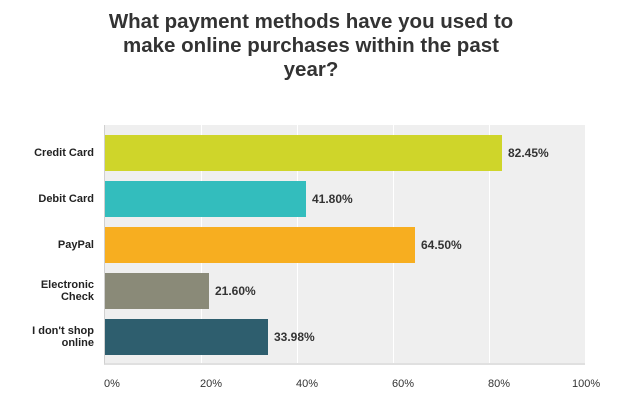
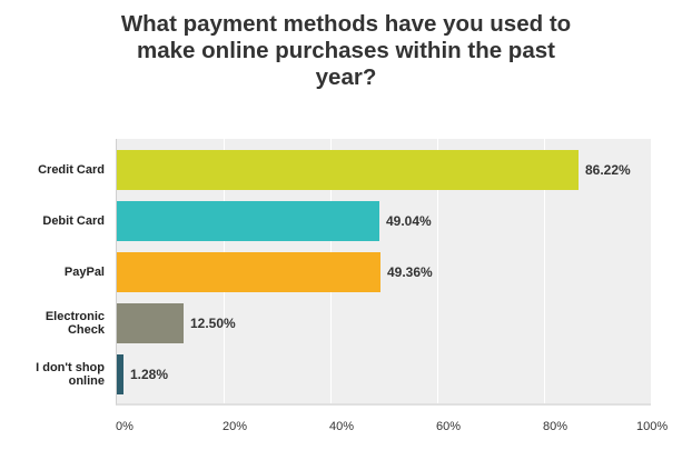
Credit Card: 82.45% -> 86.22%
Debit Card: 41.80% -> 49.04%
PayPal: 64.50% -> 49.36%
Electronic Check: 21.60% -> 12.50%
I don't shop online: 33.98% -> 1.28%
